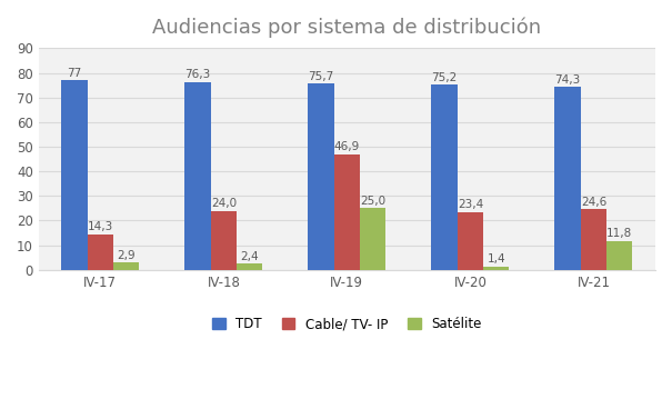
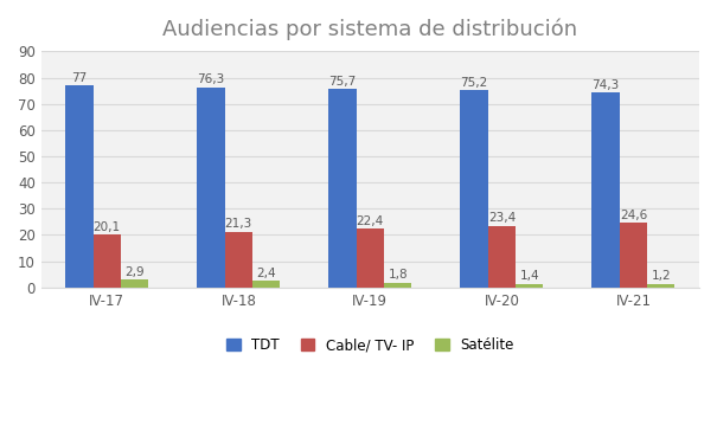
Cable/ TV- IP/IV-17: 14,3 -> 20,1
Cable/ TV- IP/IV-18: 24,0 -> 21,3
Cable/ TV- IP/IV-19: 46,9 -> 22,4
Satélite/IV-19: 25,0 -> 1,8
Satélite/IV-21: 11,8 -> 1,2
